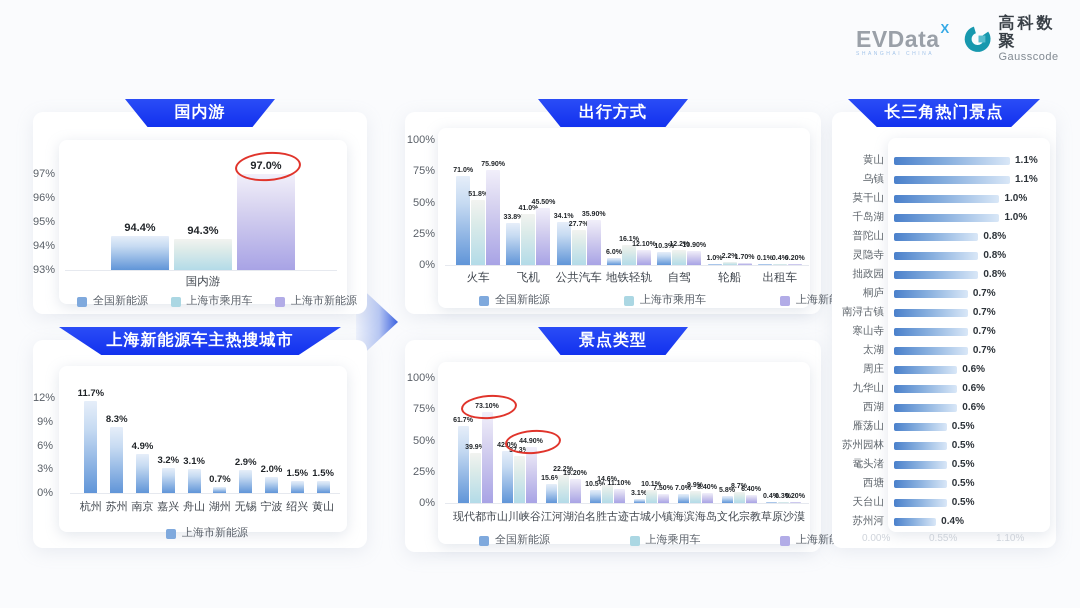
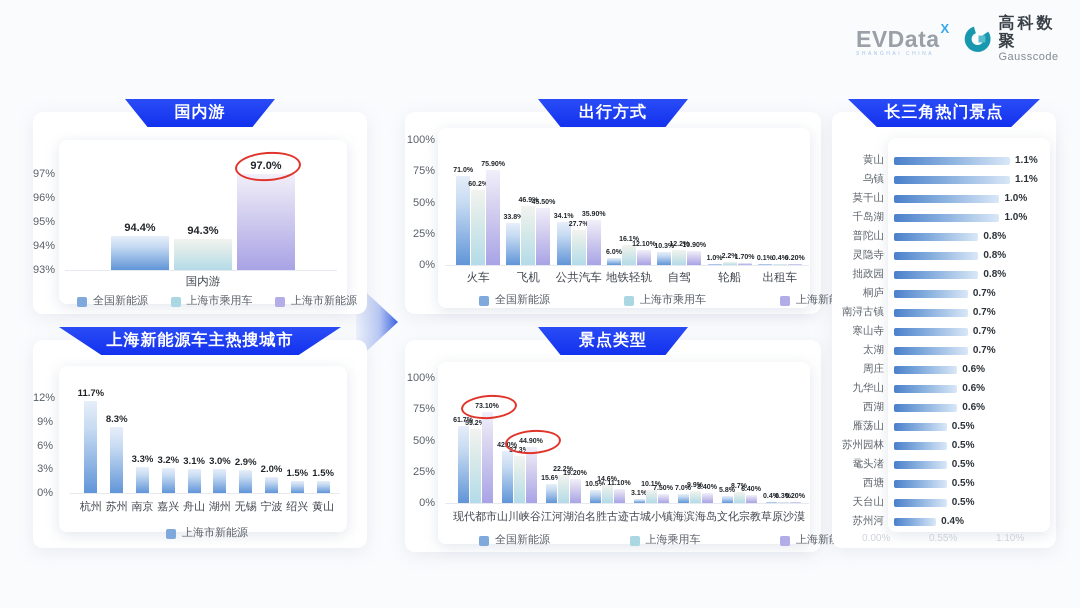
上海新能源车主热搜城市/南京: 4.9% -> 3.3%
上海新能源车主热搜城市/湖州: 0.7% -> 3.0%
出行方式/上海市乘用车/火车: 51.8% -> 60.2%
出行方式/上海市乘用车/飞机: 41.0% -> 46.9%
景点类型/上海乘用车/现代都市: 39.9% -> 59.2%
